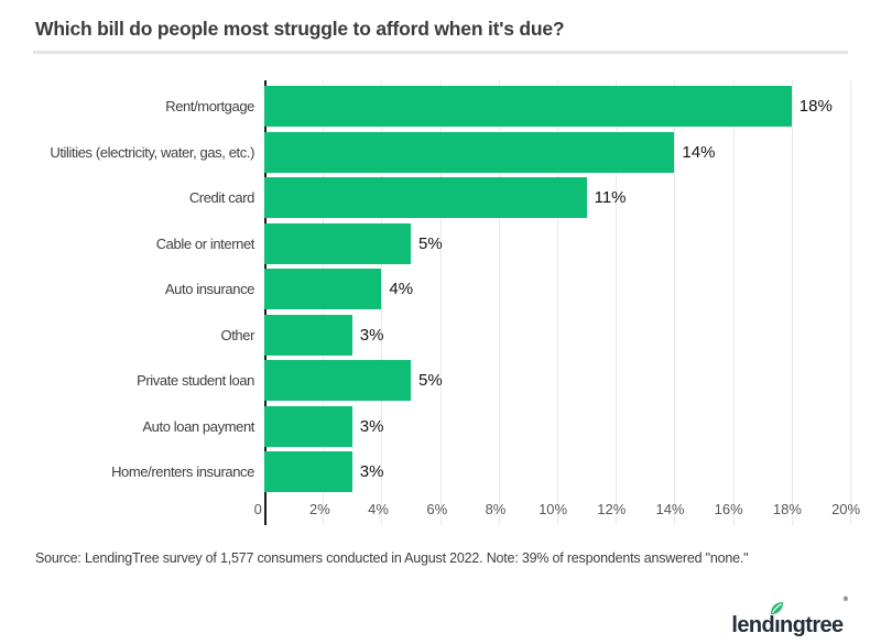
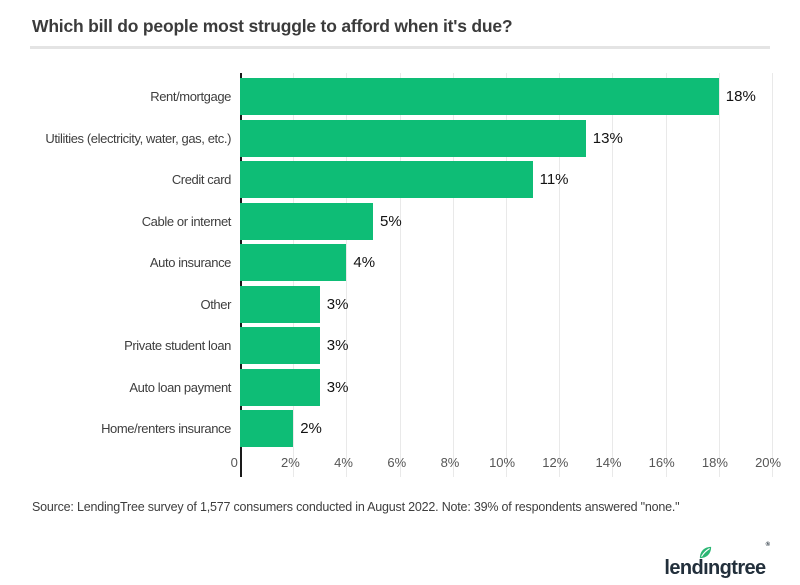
Utilities (electricity, water, gas, etc.): 14% -> 13%
Private student loan: 5% -> 3%
Home/renters insurance: 3% -> 2%
